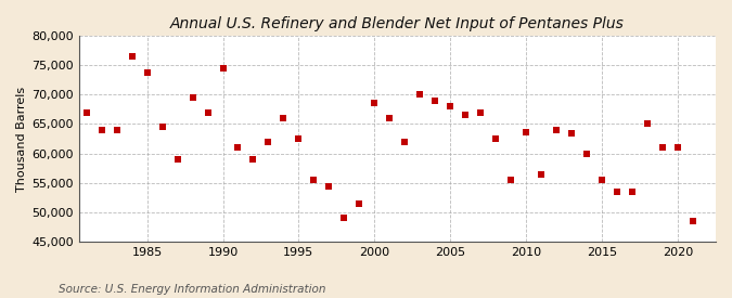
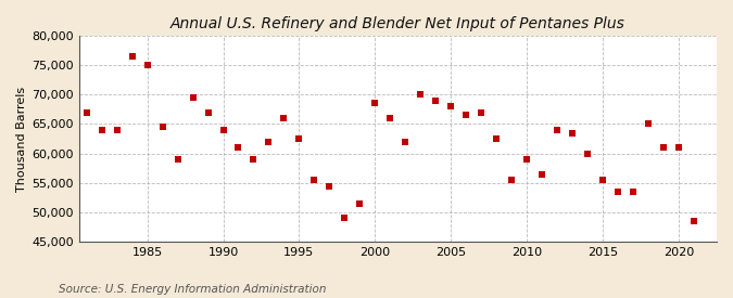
1985: 73,800 -> 75,000
1990: 74,400 -> 64,000
2010: 63,600 -> 59,000
